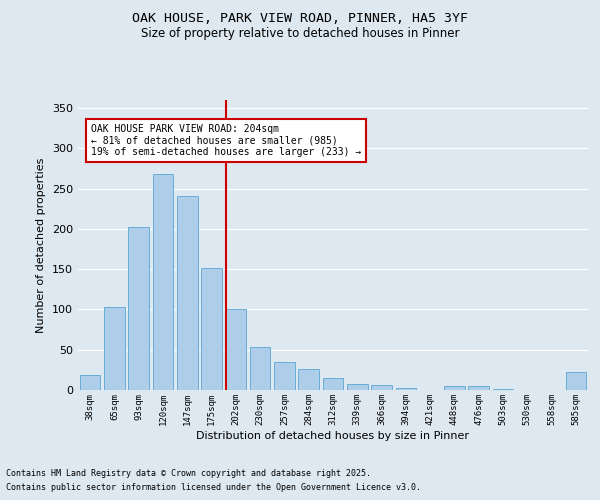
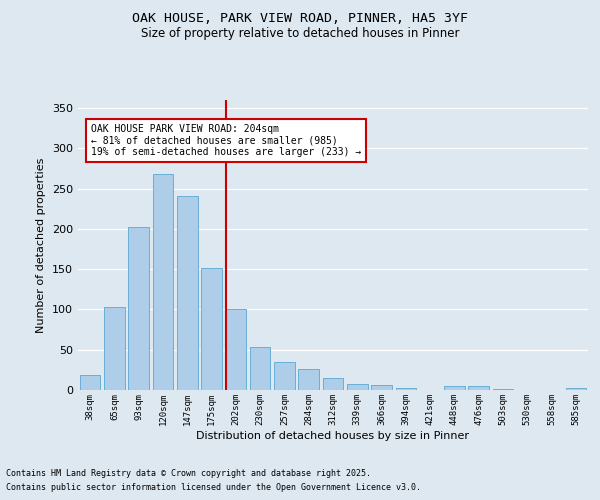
585sqm: 22 -> 2
